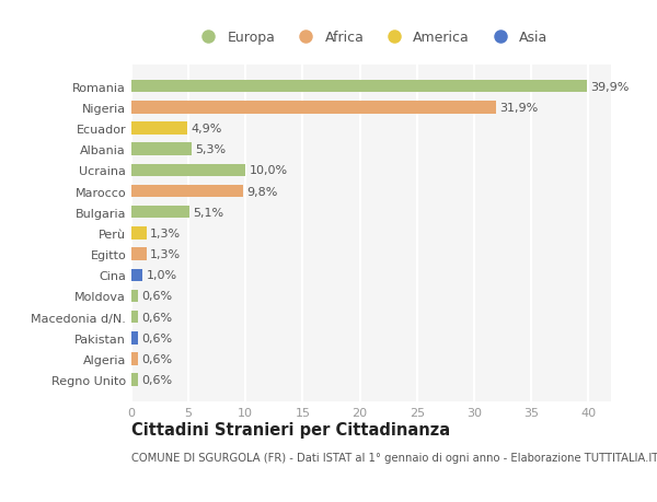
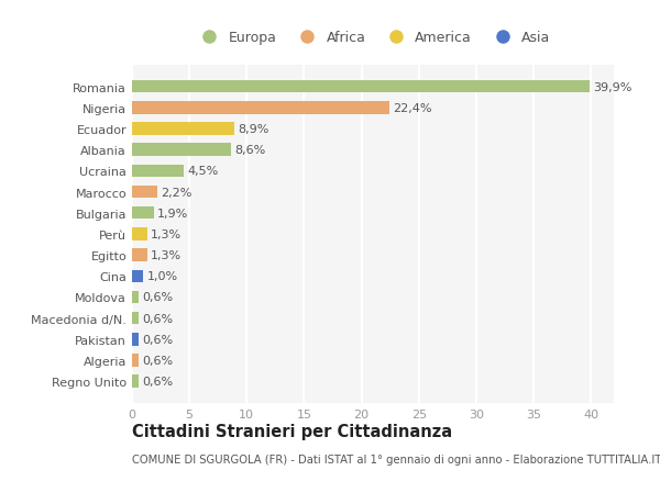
Nigeria: 31,9% -> 22,4%
Ecuador: 4,9% -> 8,9%
Albania: 5,3% -> 8,6%
Ucraina: 10,0% -> 4,5%
Marocco: 9,8% -> 2,2%
Bulgaria: 5,1% -> 1,9%
